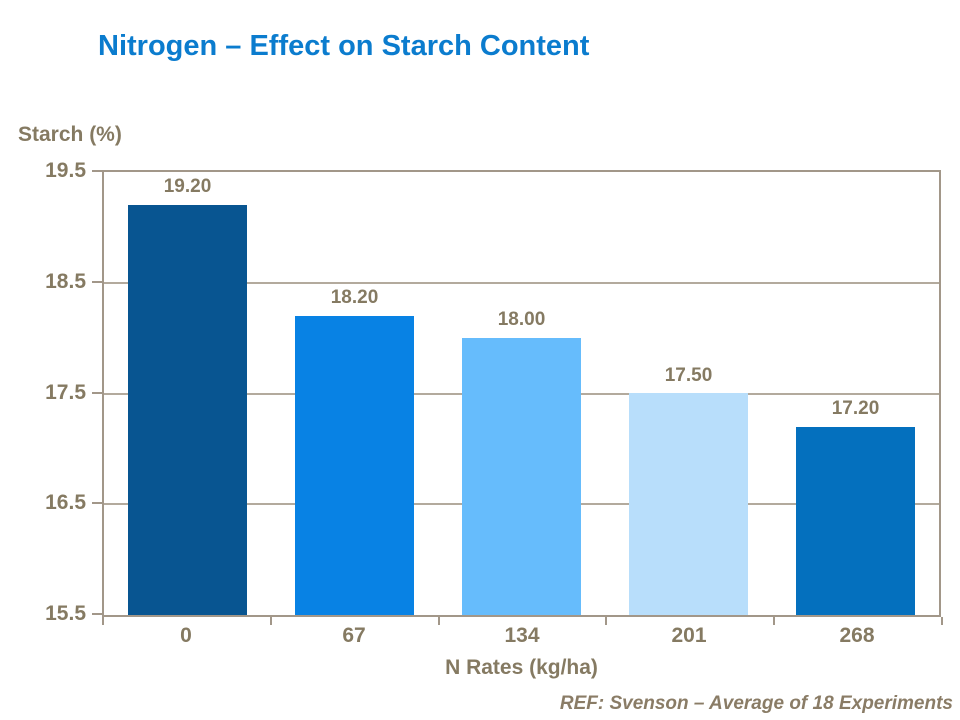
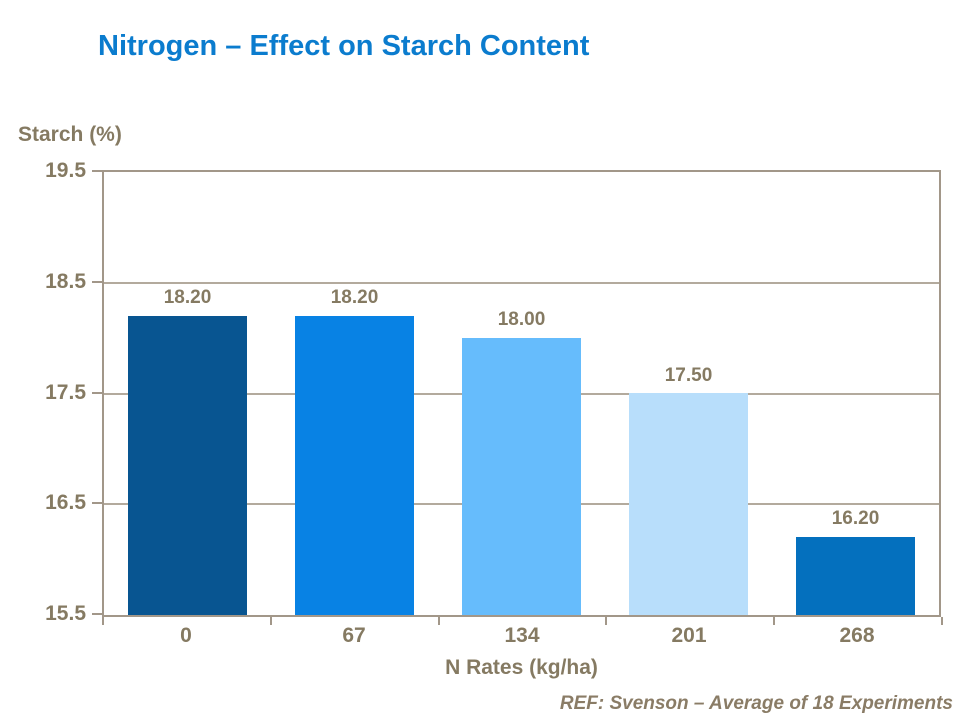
0: 19.20 -> 18.20
268: 17.20 -> 16.20
